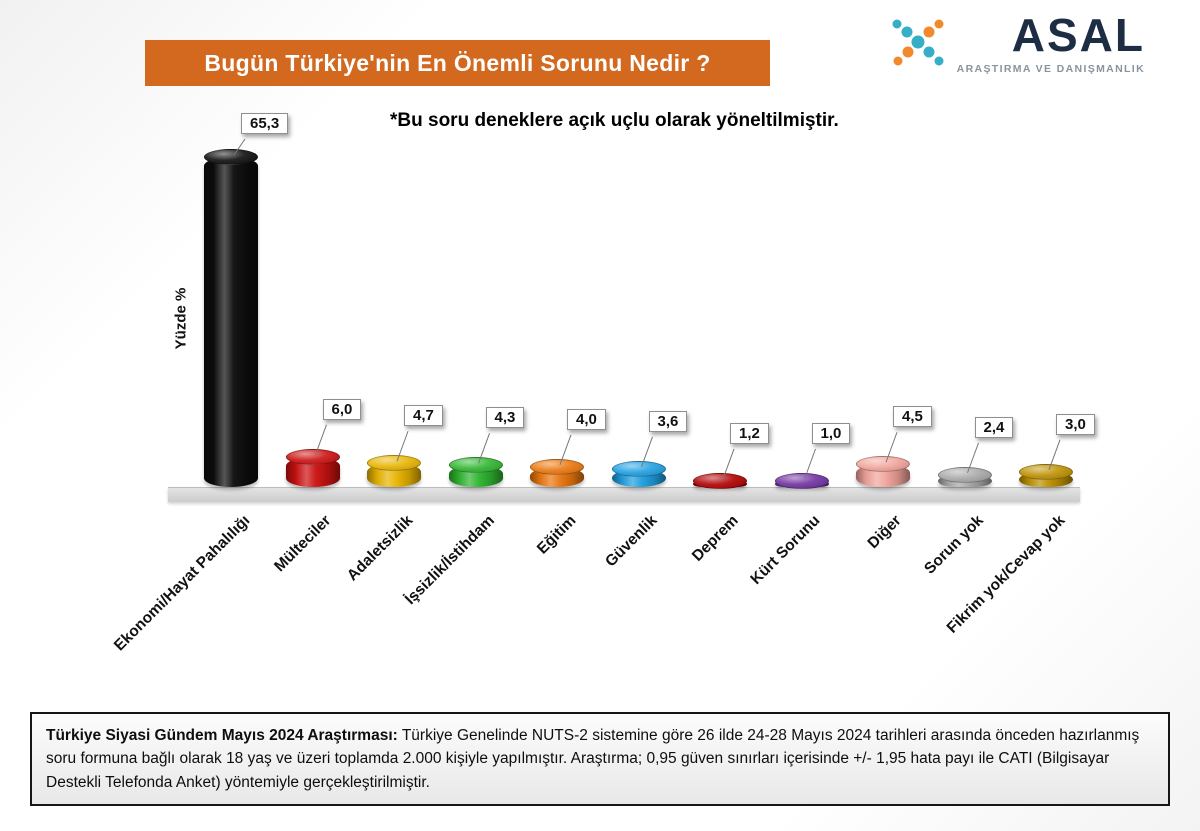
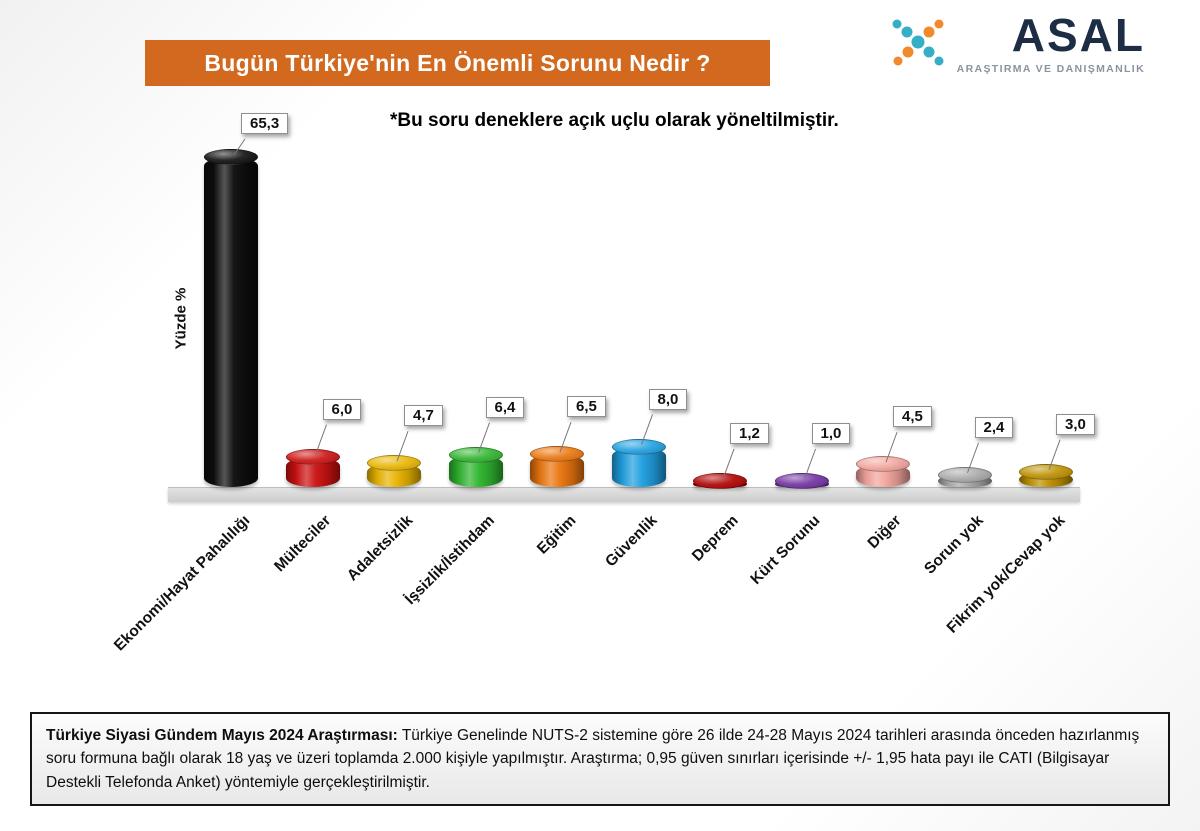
İşsizlik/İstihdam: 4,3 -> 6,4
Eğitim: 4,0 -> 6,5
Güvenlik: 3,6 -> 8,0
